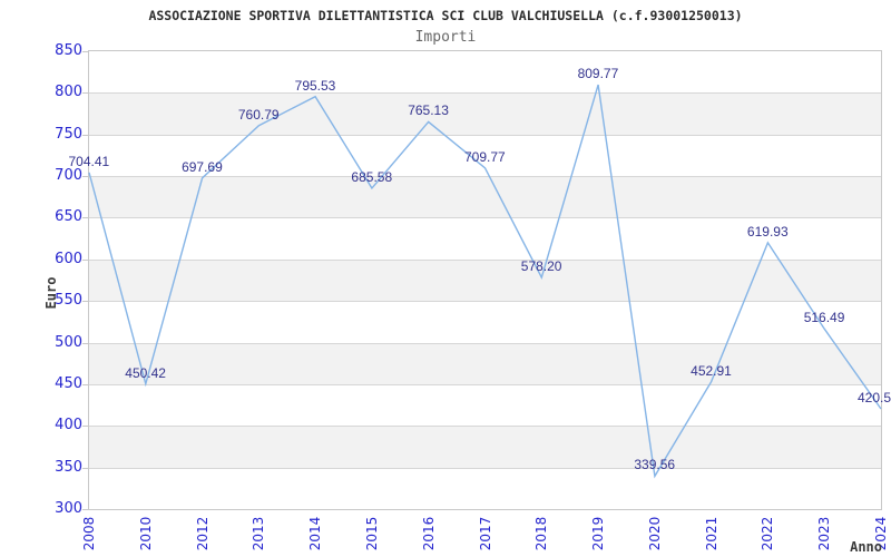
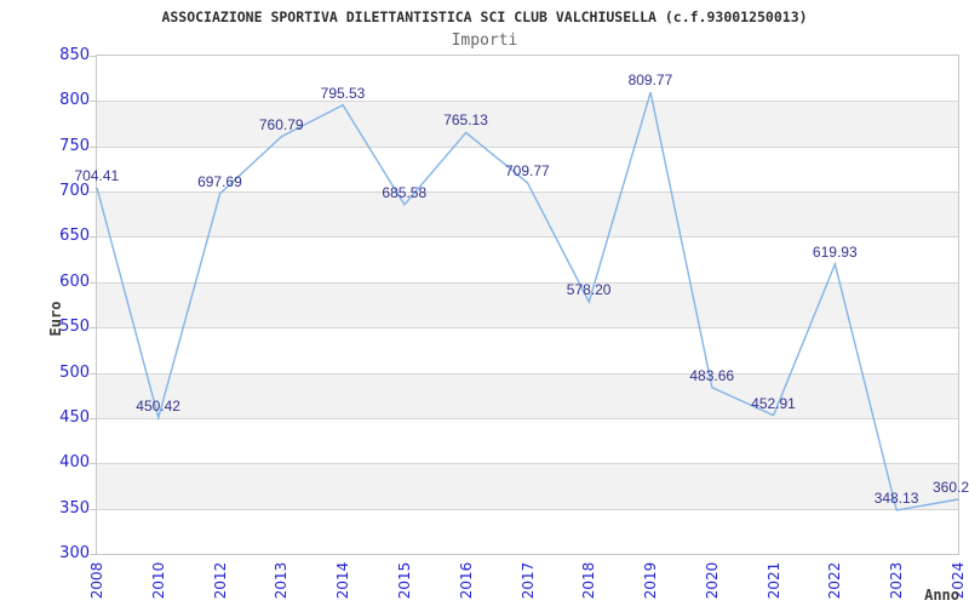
2020: 339.56 -> 483.66
2023: 516.49 -> 348.13
2024: 420.5 -> 360.2
